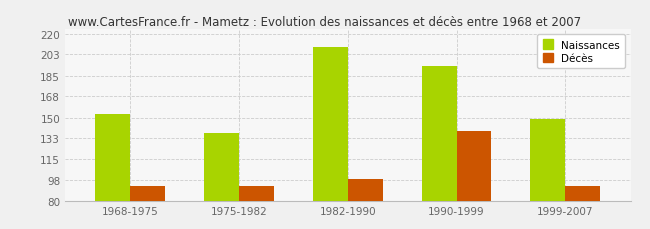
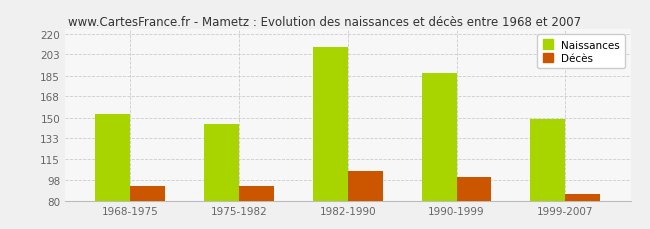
Naissances/1975-1982: 137 -> 145
Décès/1982-1990: 99 -> 105
Naissances/1990-1999: 193 -> 187
Décès/1990-1999: 139 -> 100
Décès/1999-2007: 93 -> 86
